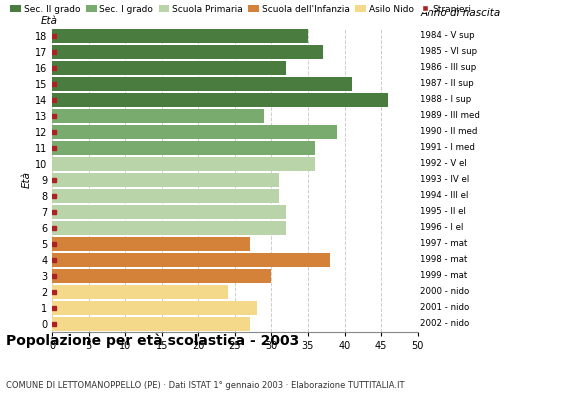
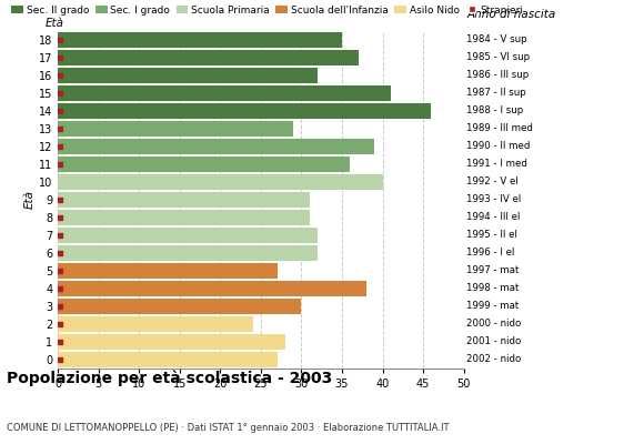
10: 36 -> 40
